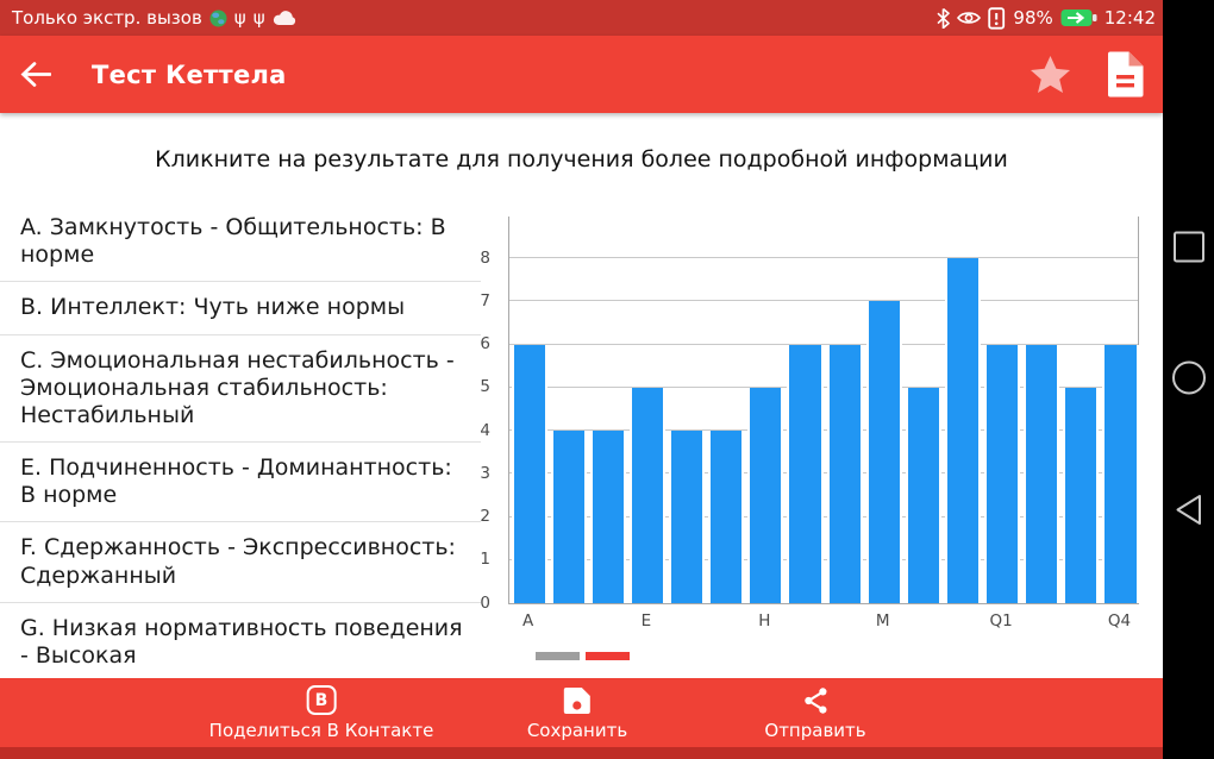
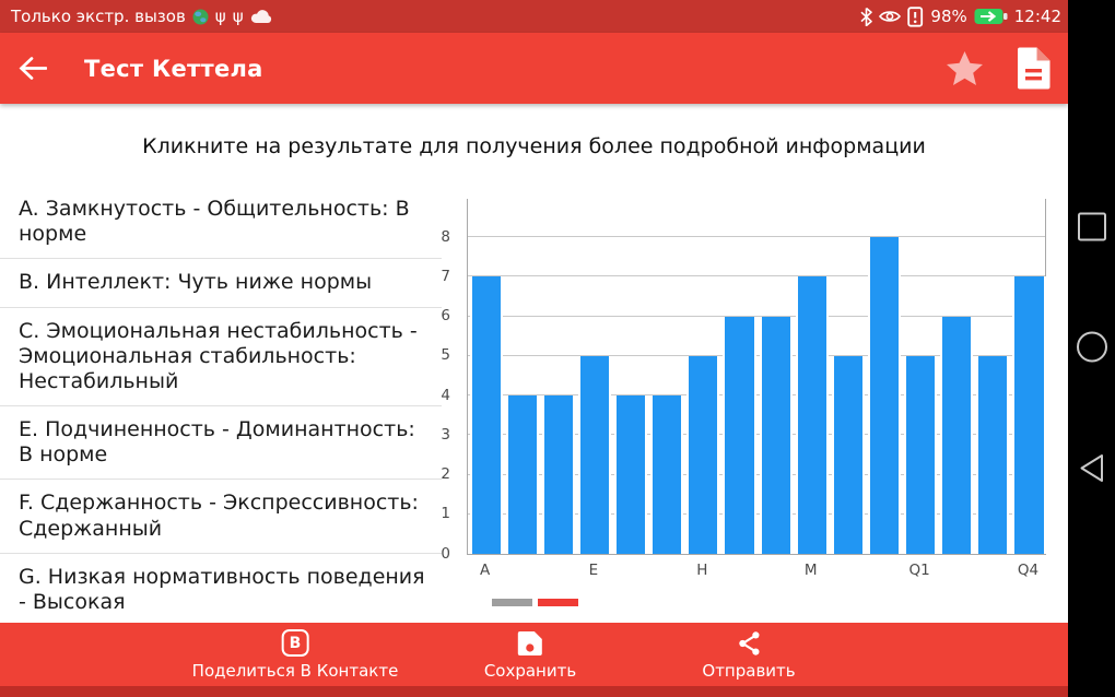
A: 6 -> 7
Q1: 6 -> 5
Q4: 6 -> 7
